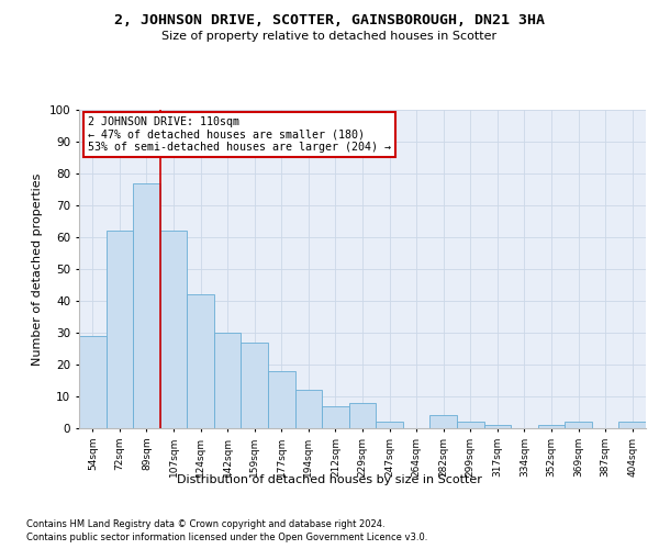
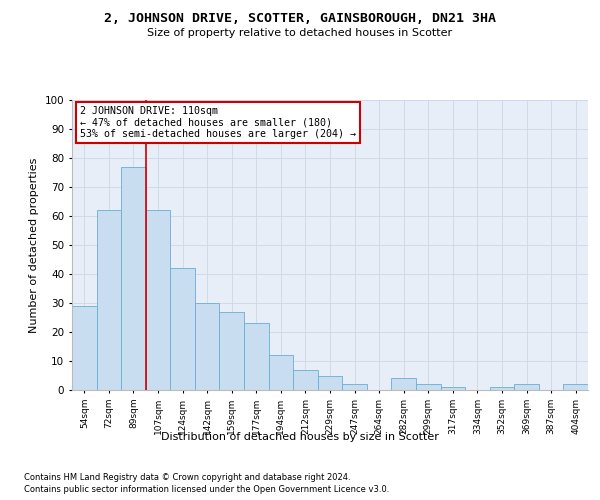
177sqm: 18 -> 23
229sqm: 8 -> 5
